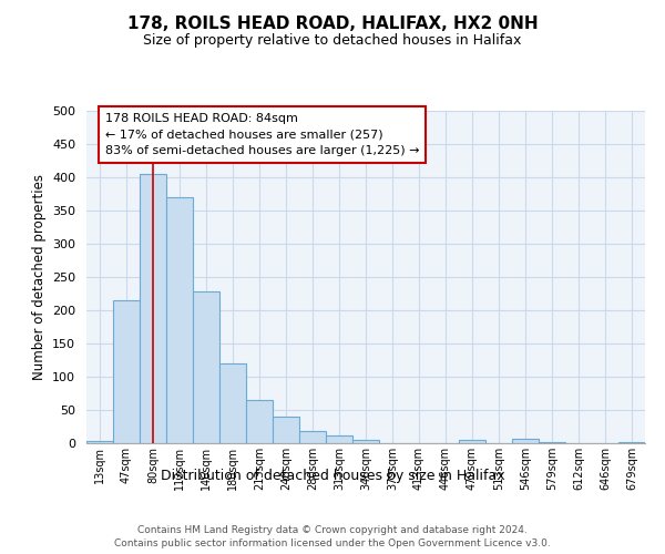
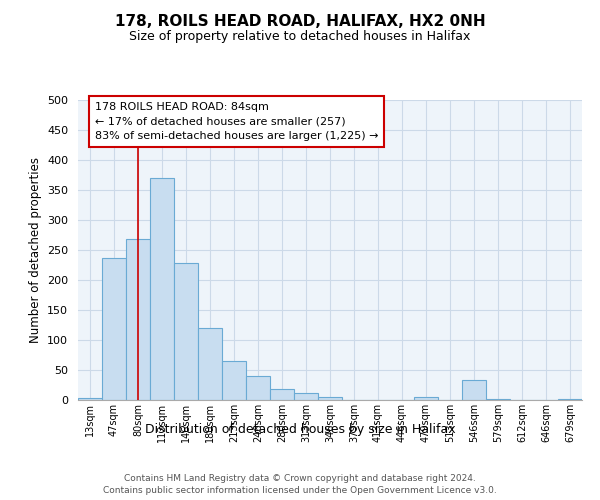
47sqm: 215 -> 236
80sqm: 405 -> 268
546sqm: 6 -> 34
